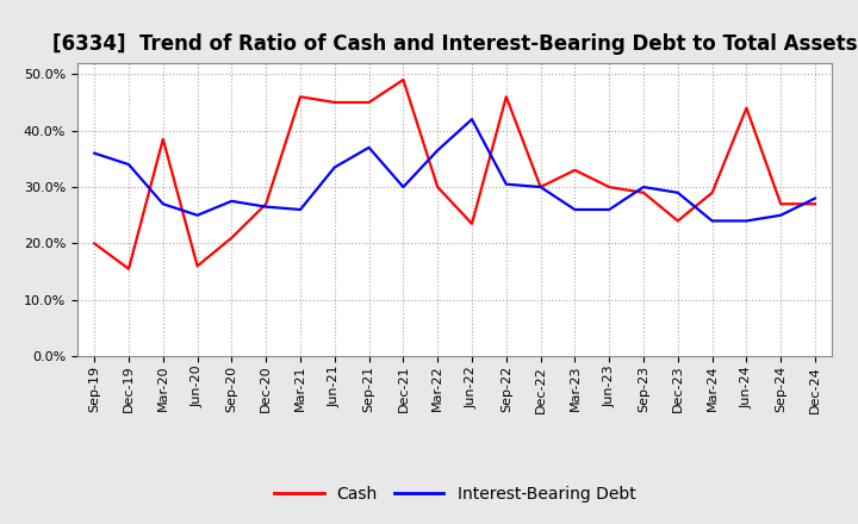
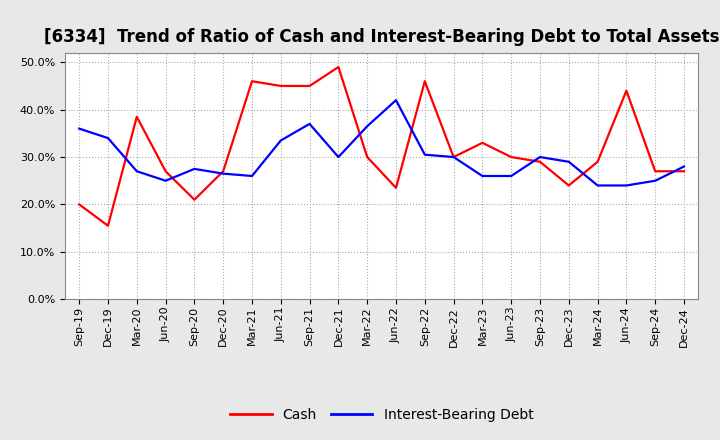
Cash/Jun-20: 16.0% -> 27.0%
